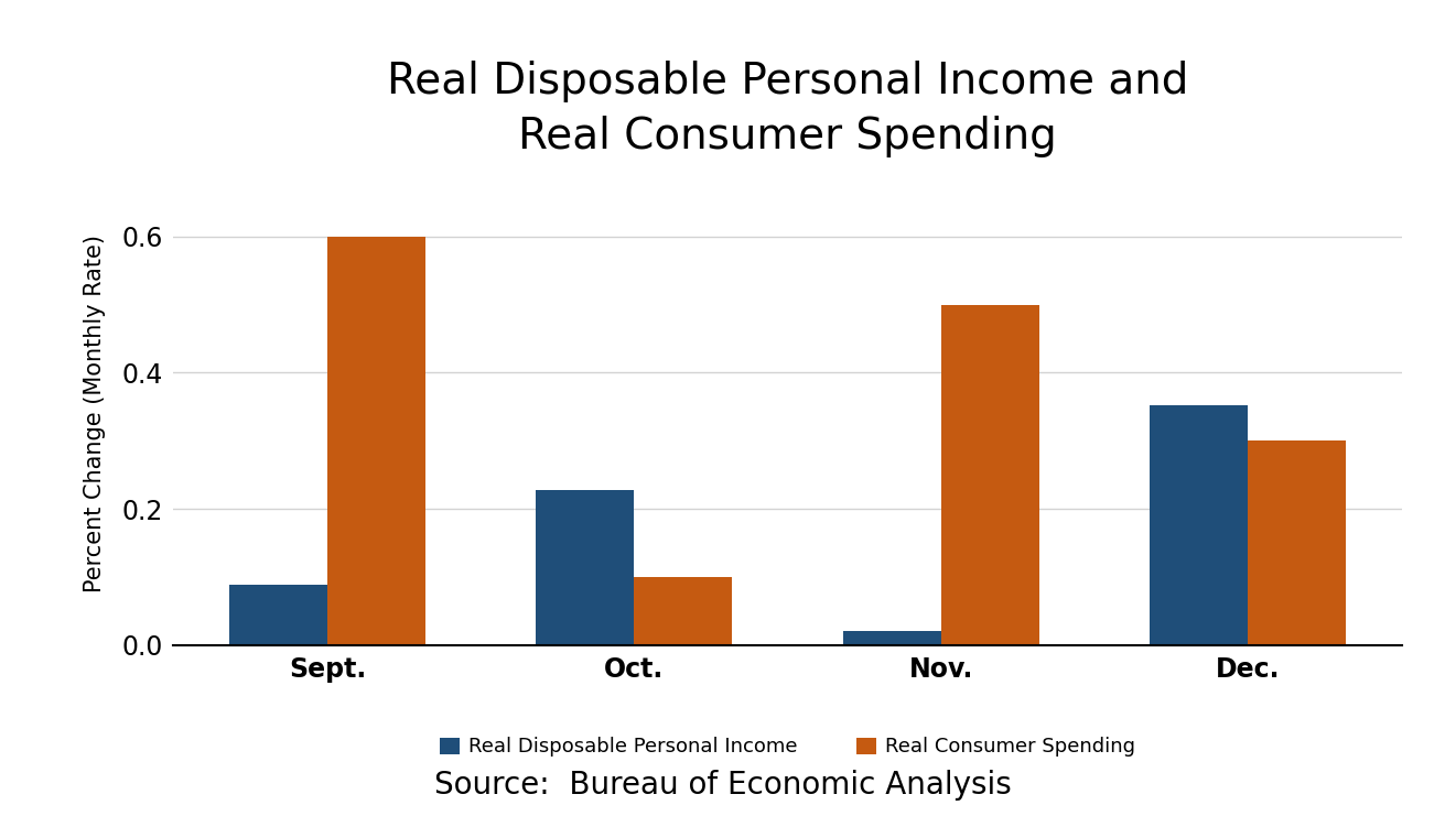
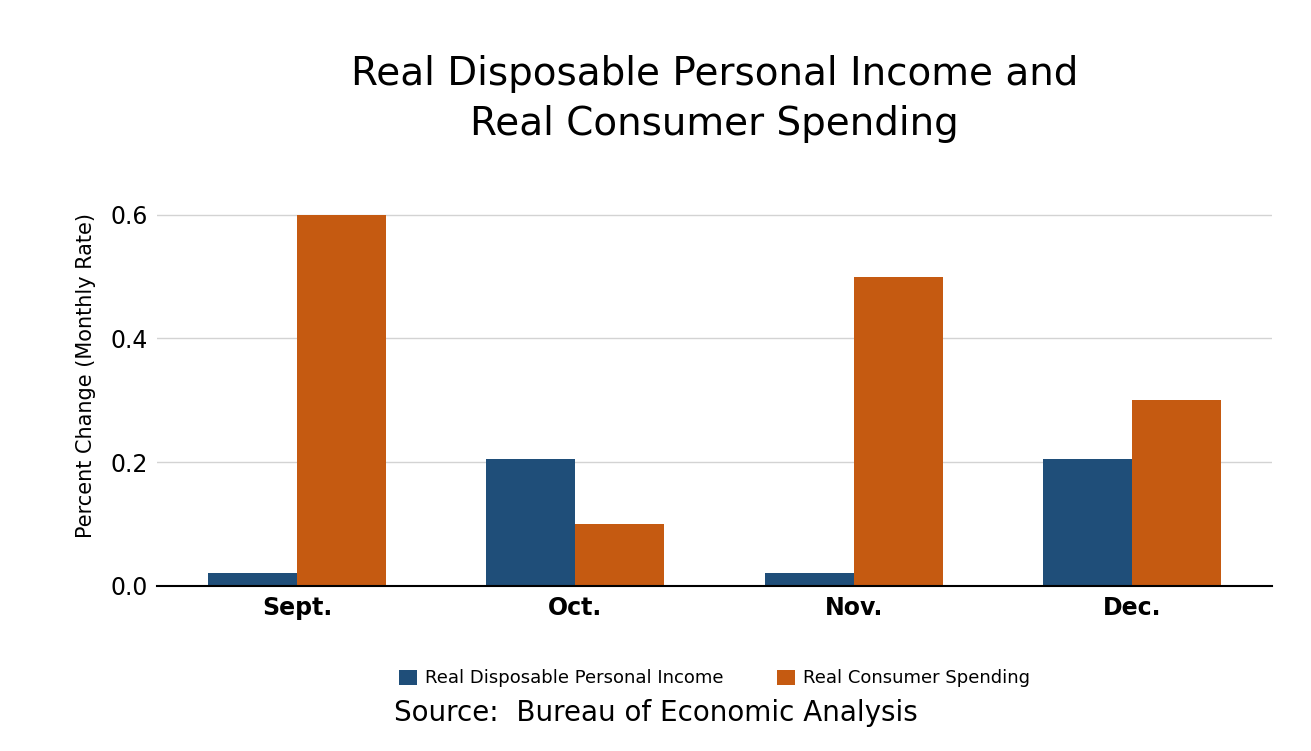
Real Disposable Personal Income/Sept.: 0.088 -> 0.020
Real Disposable Personal Income/Oct.: 0.228 -> 0.205
Real Disposable Personal Income/Dec.: 0.352 -> 0.205
